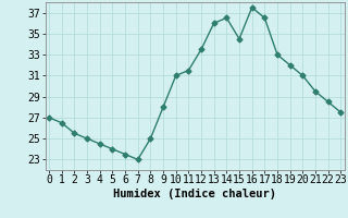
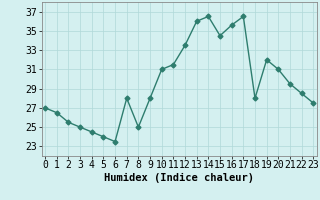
7: 23.0 -> 28.0
16: 37.5 -> 35.6
18: 33.0 -> 28.0
